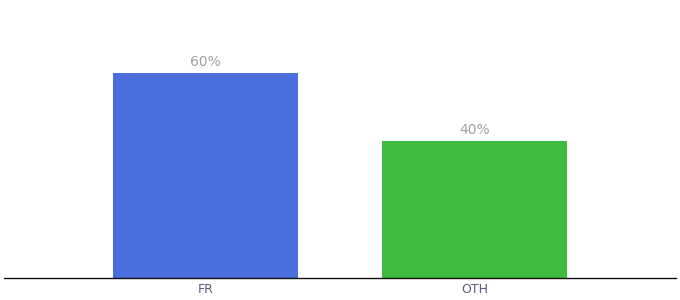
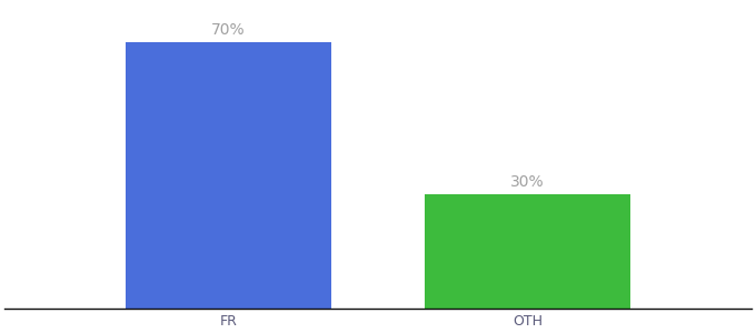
FR: 60% -> 70%
OTH: 40% -> 30%
